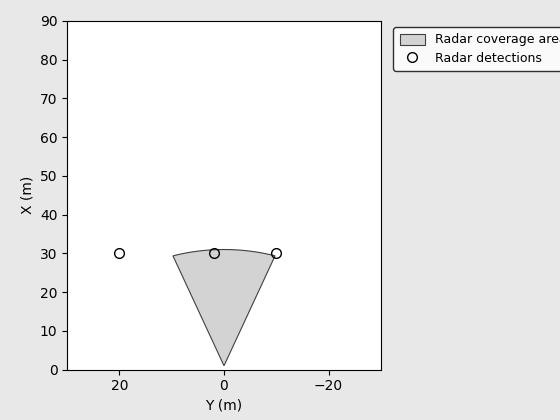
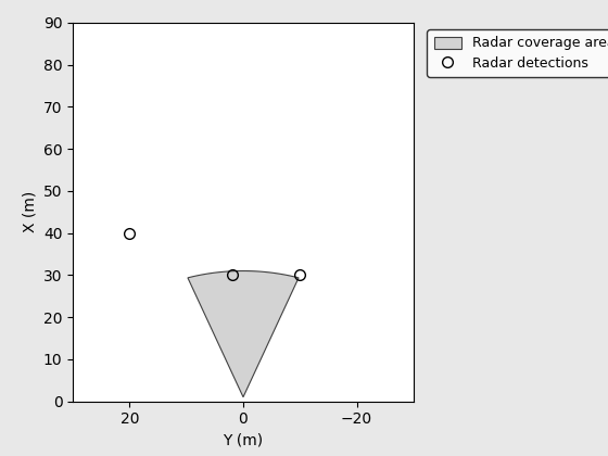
20: 30 -> 40
